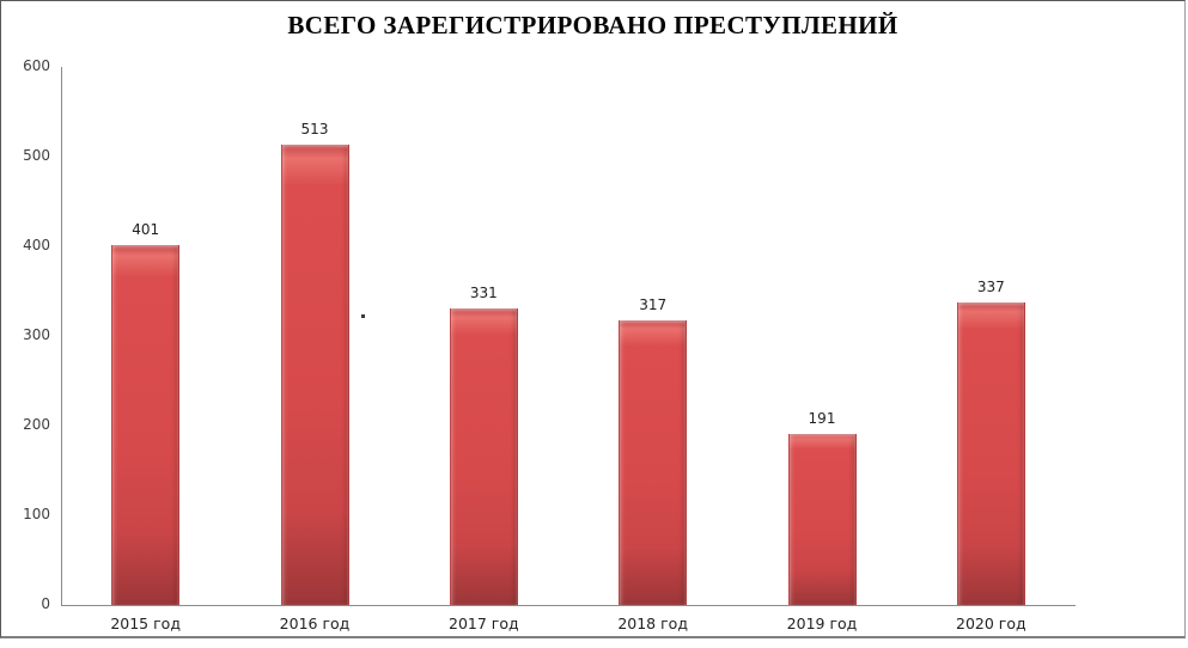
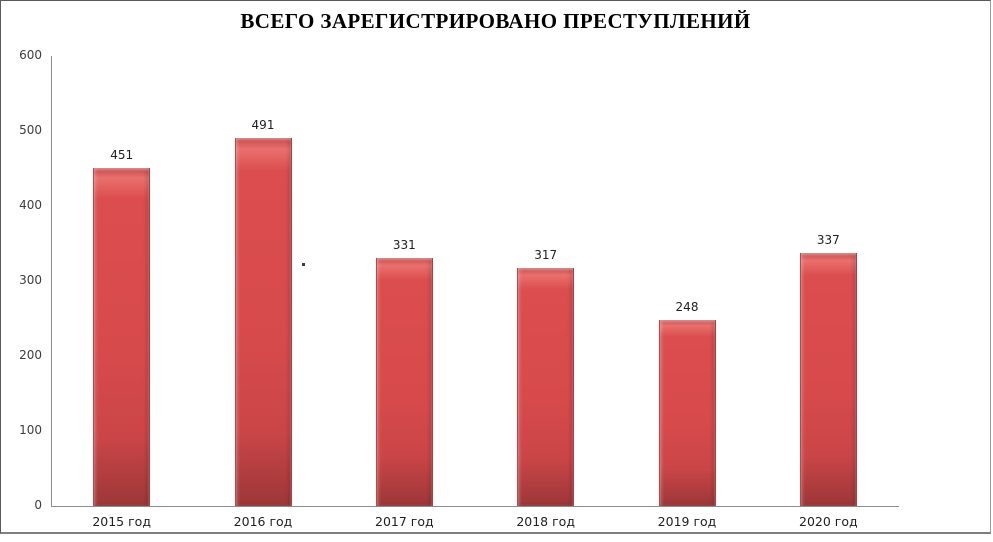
2015 год: 401 -> 451
2016 год: 513 -> 491
2019 год: 191 -> 248
